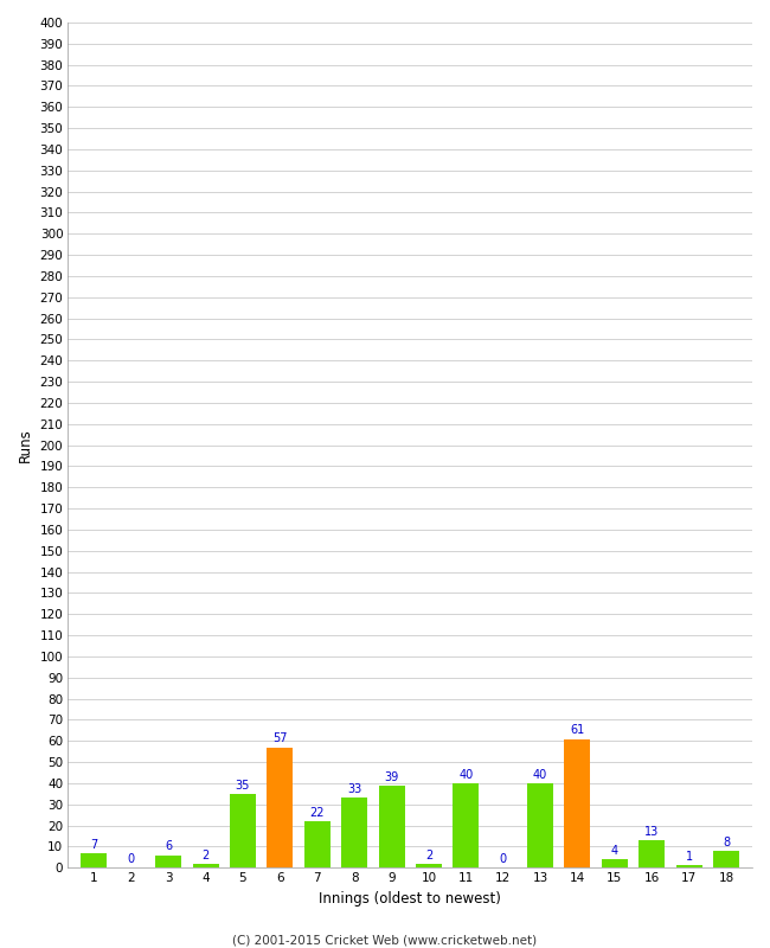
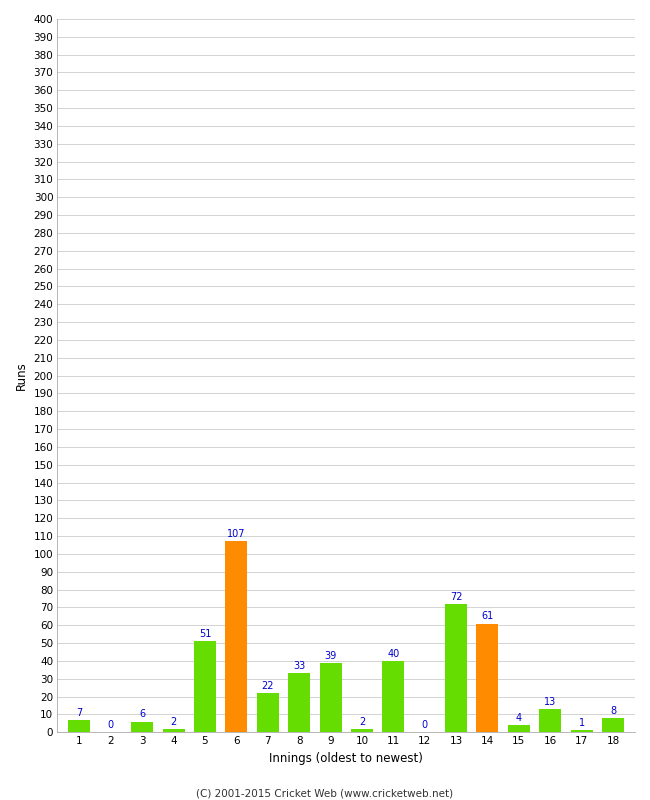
5: 35 -> 51
6: 57 -> 107
13: 40 -> 72
